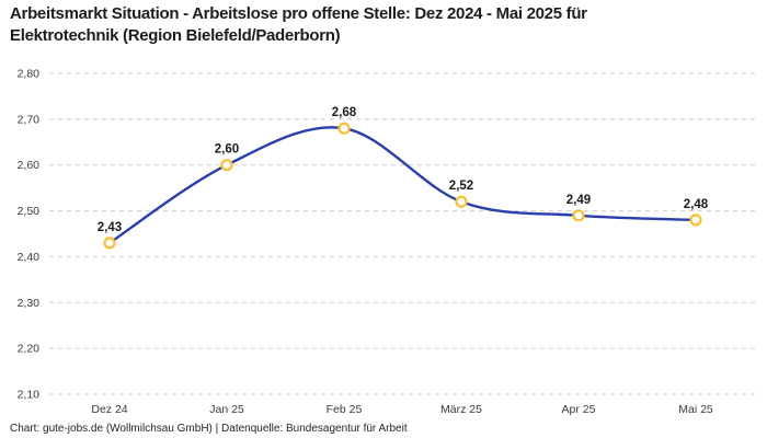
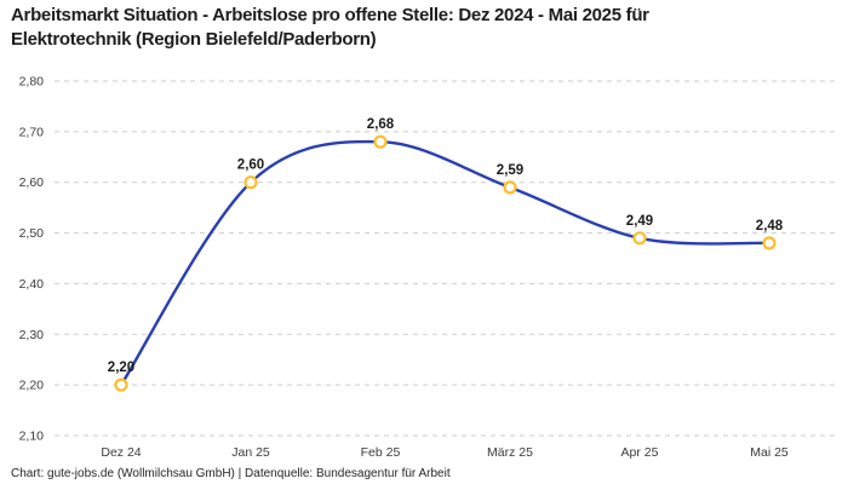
Dez 24: 2,43 -> 2,20
März 25: 2,52 -> 2,59
